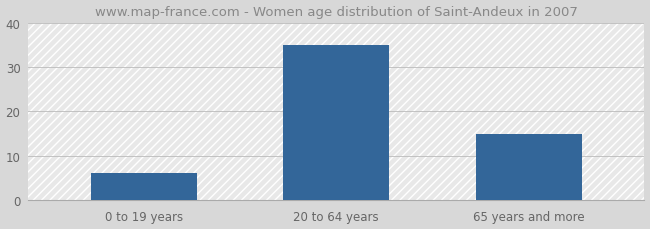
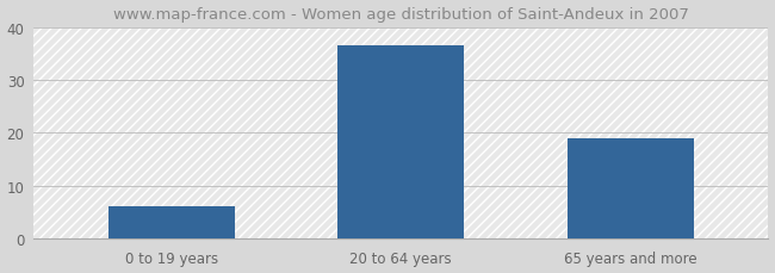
20 to 64 years: 35.0 -> 36.5
65 years and more: 15.0 -> 19.0
